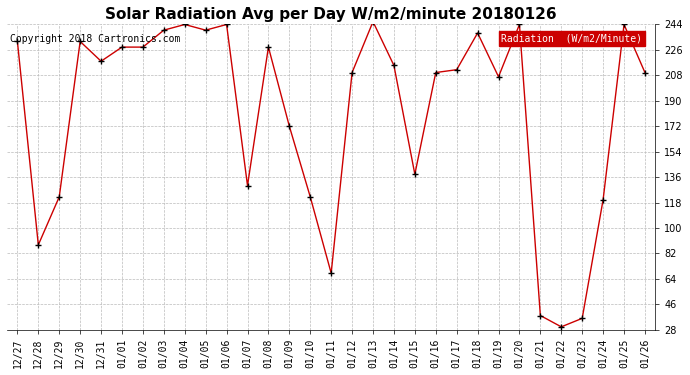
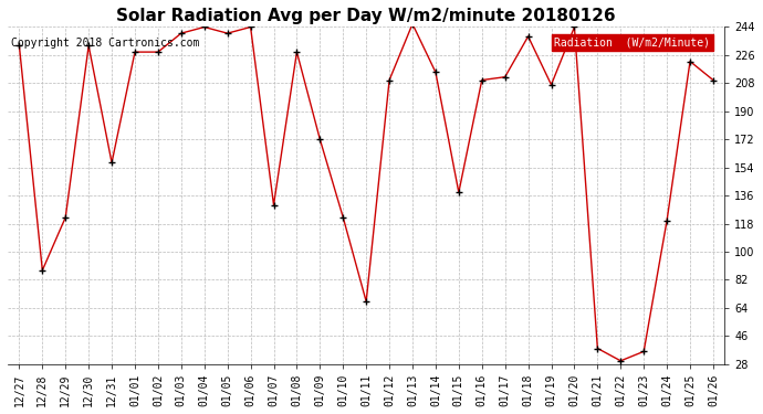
12/31: 218 -> 157
01/25: 244 -> 222
